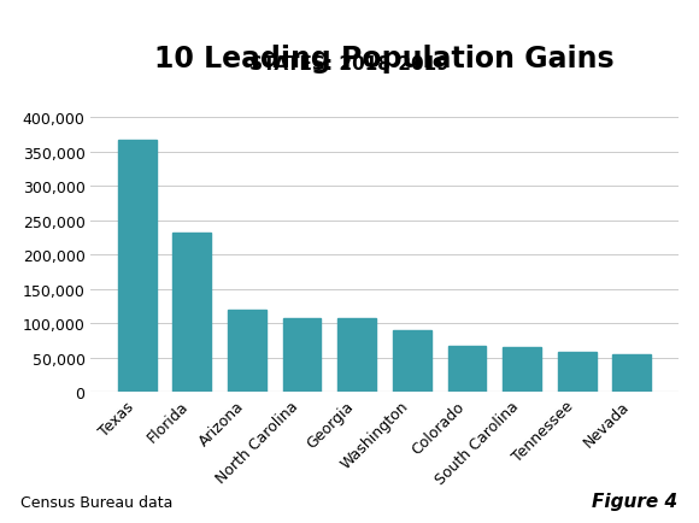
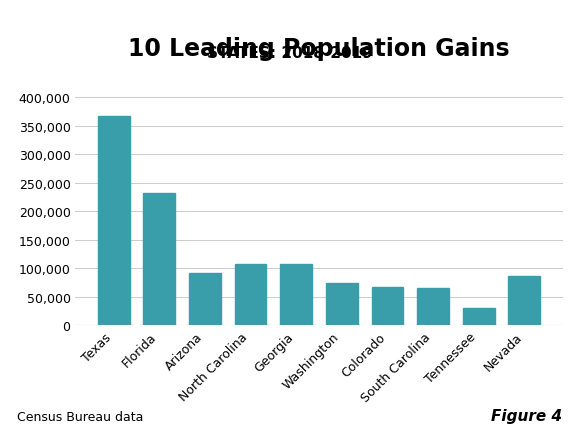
Arizona: 120,000 -> 92,000
Washington: 90,000 -> 74,000
Tennessee: 59,000 -> 30,000
Nevada: 54,000 -> 86,000
